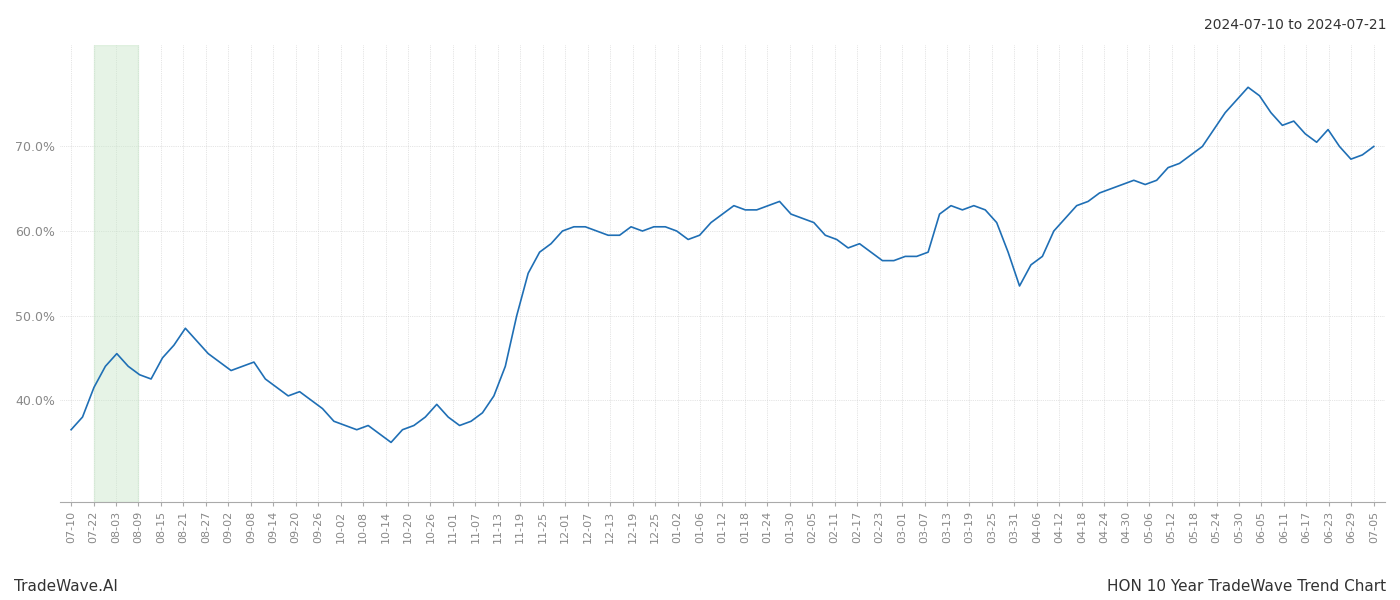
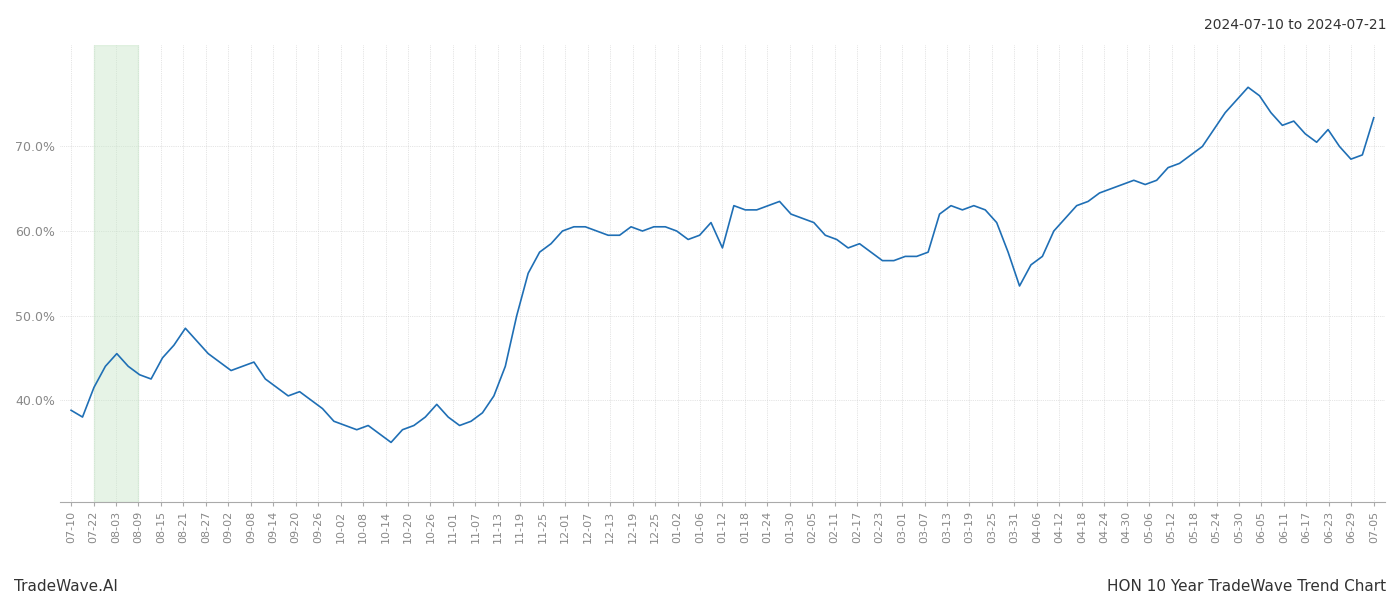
07-10: 36.5% -> 38.8%
01-12: 62.0% -> 58.0%
07-05: 70.0% -> 73.4%
